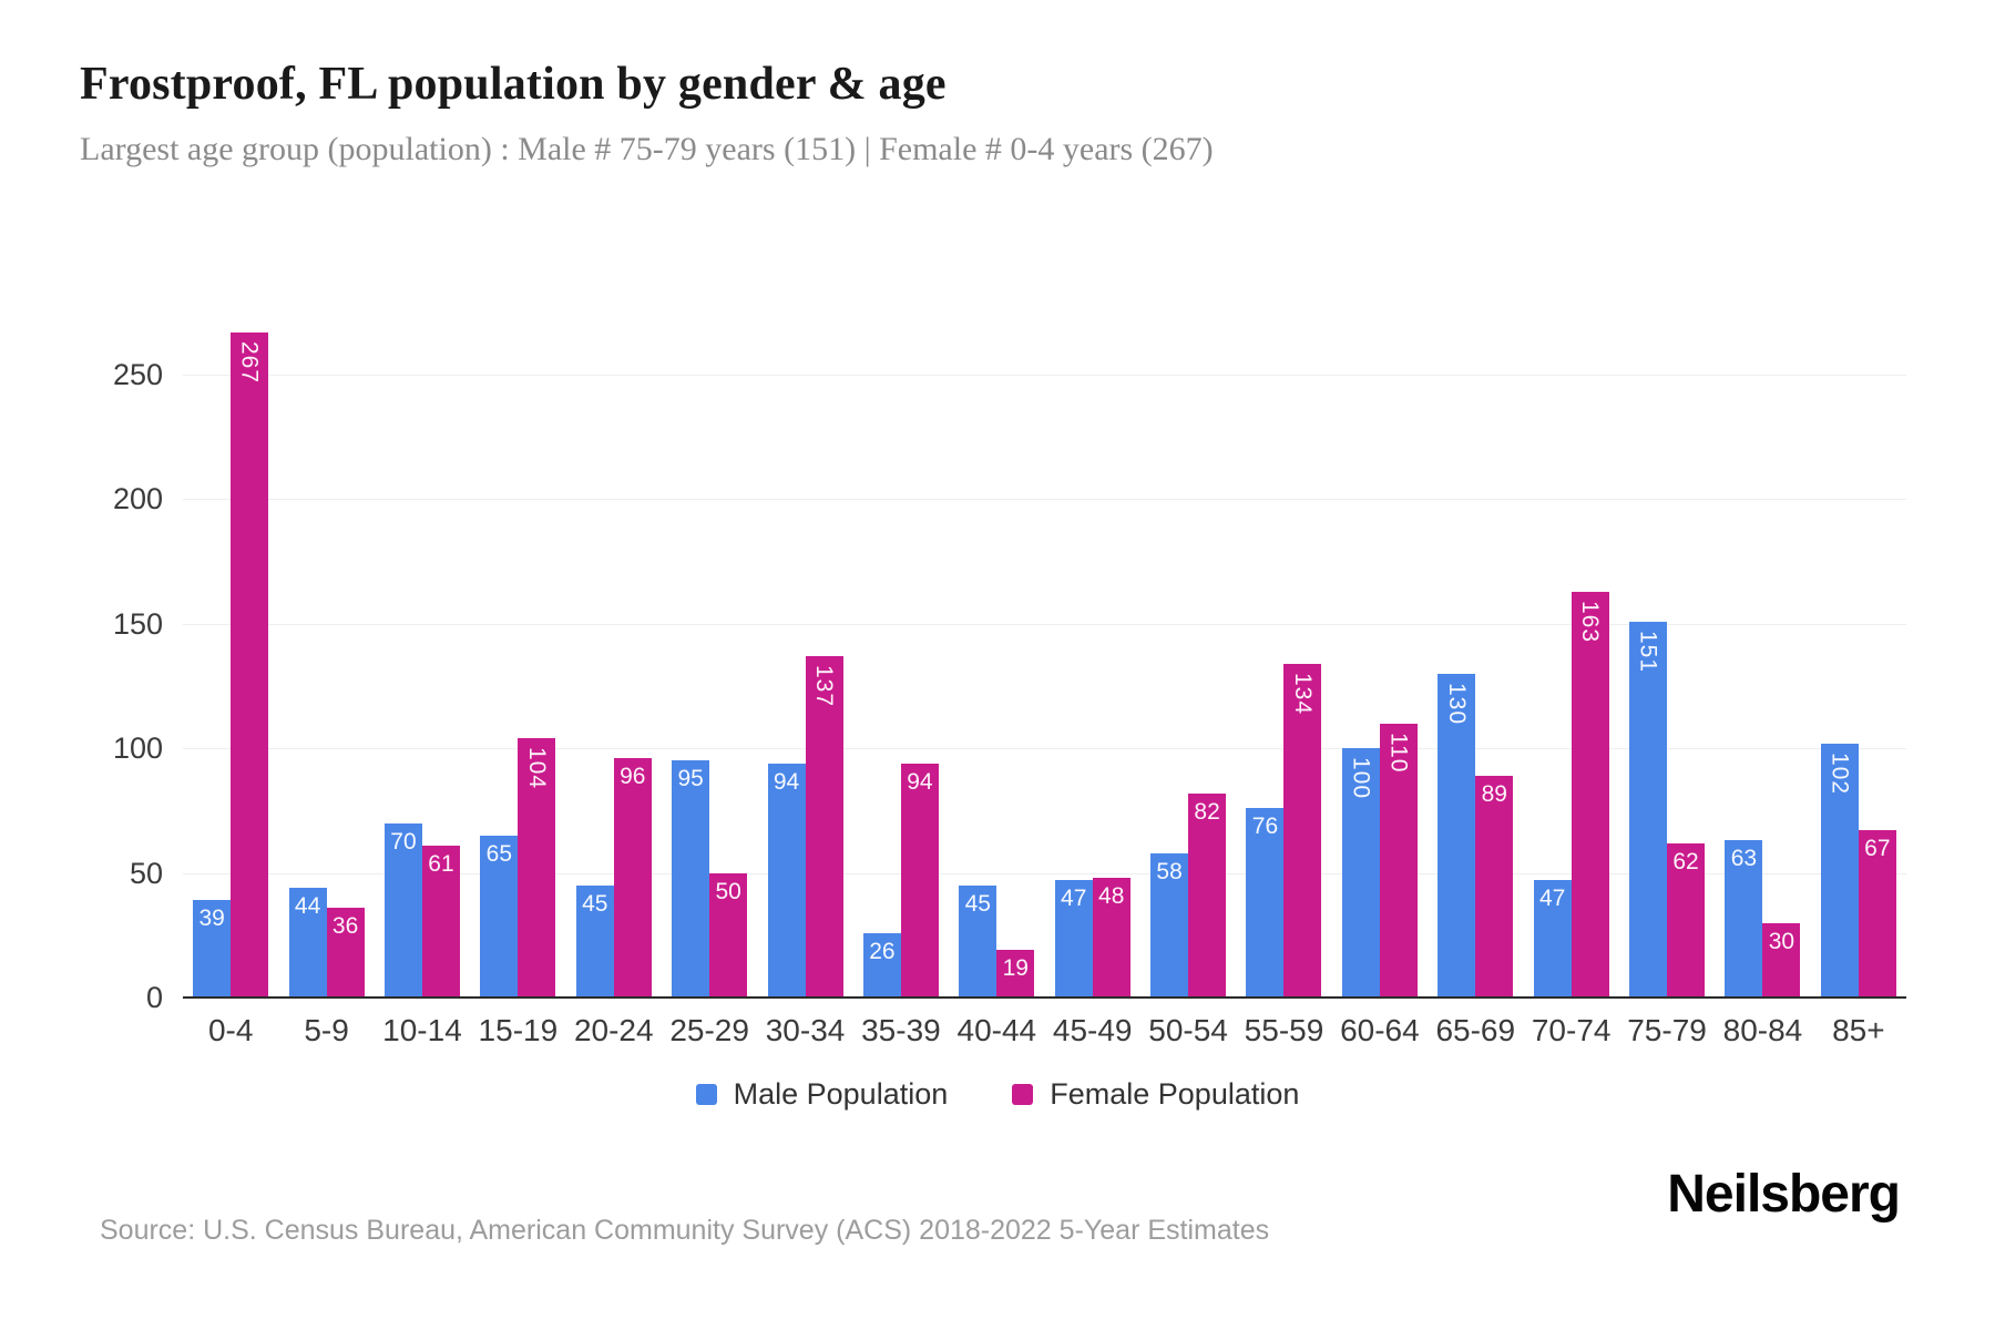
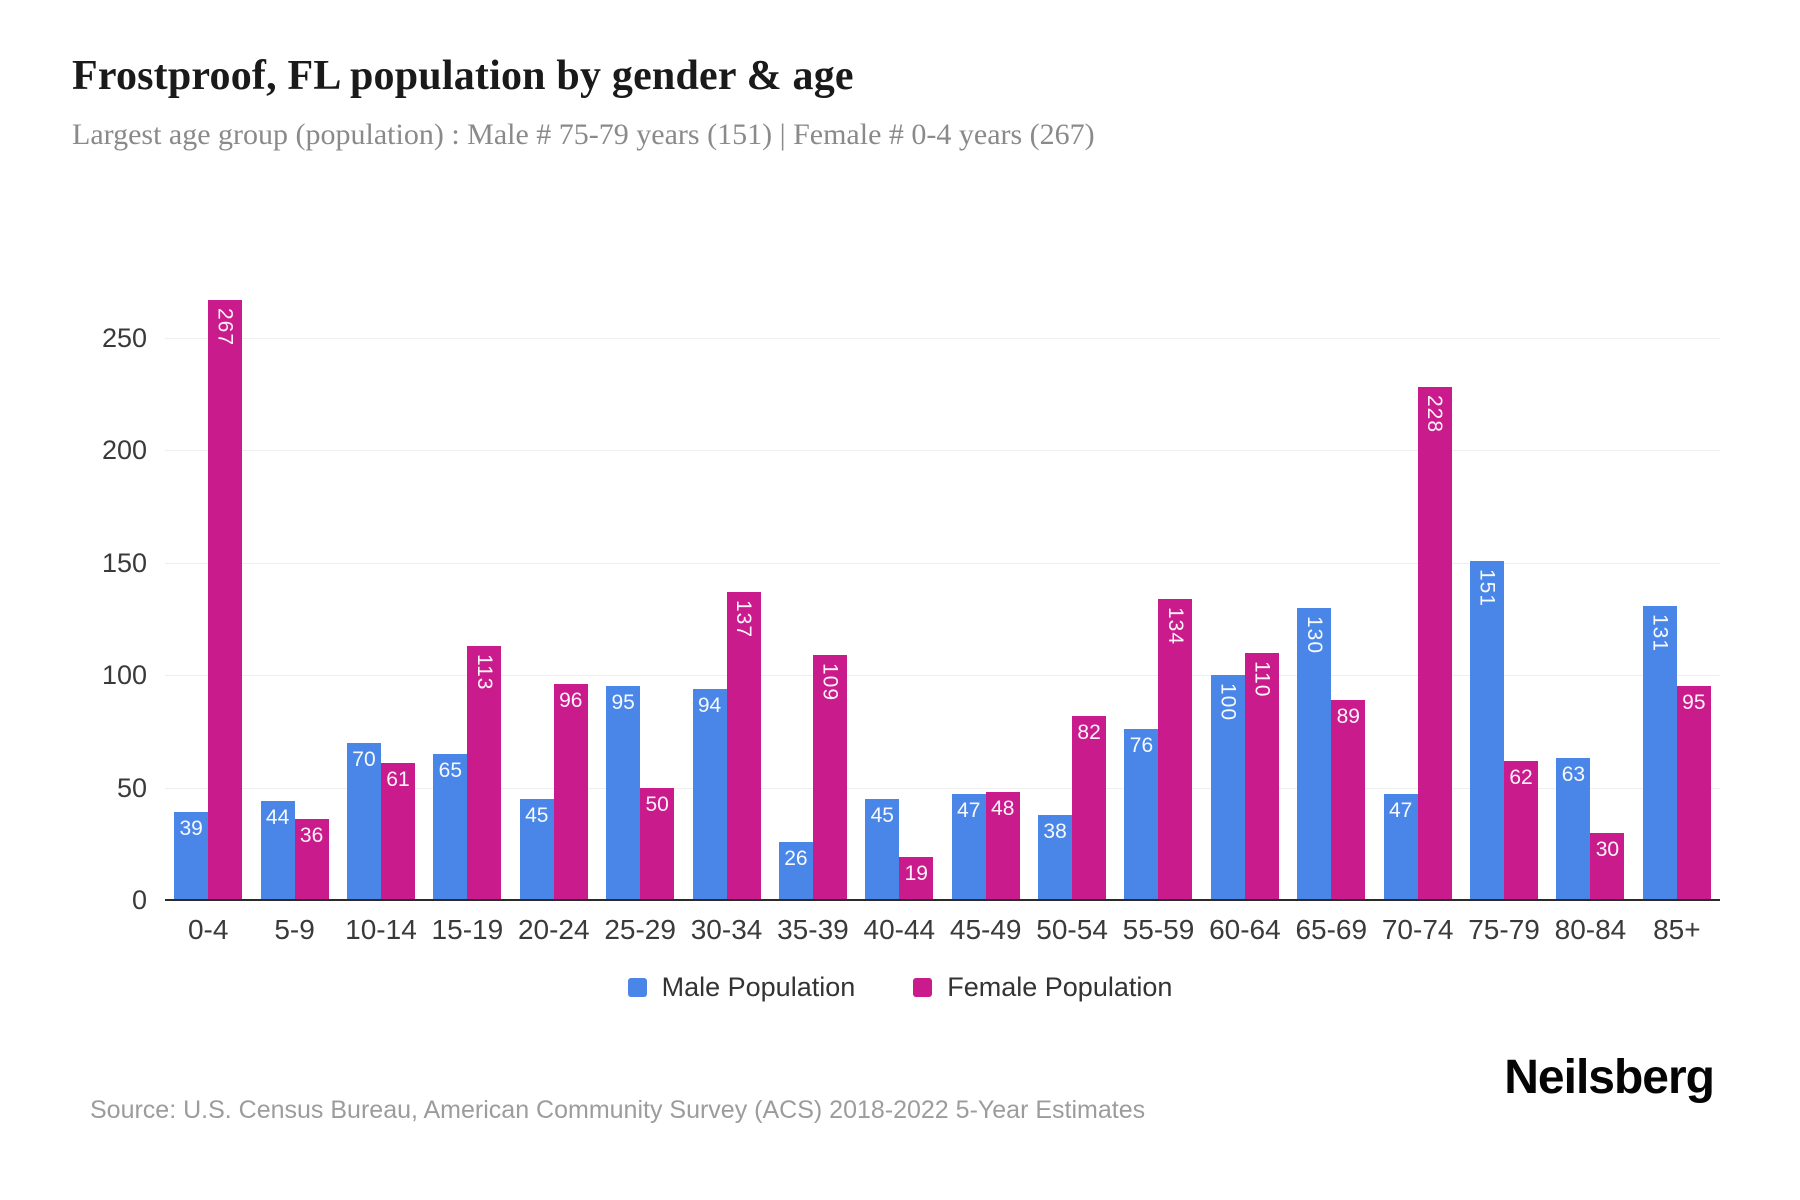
Female Population/15-19: 104 -> 113
Female Population/35-39: 94 -> 109
Male Population/50-54: 58 -> 38
Female Population/70-74: 163 -> 228
Male Population/85+: 102 -> 131
Female Population/85+: 67 -> 95
